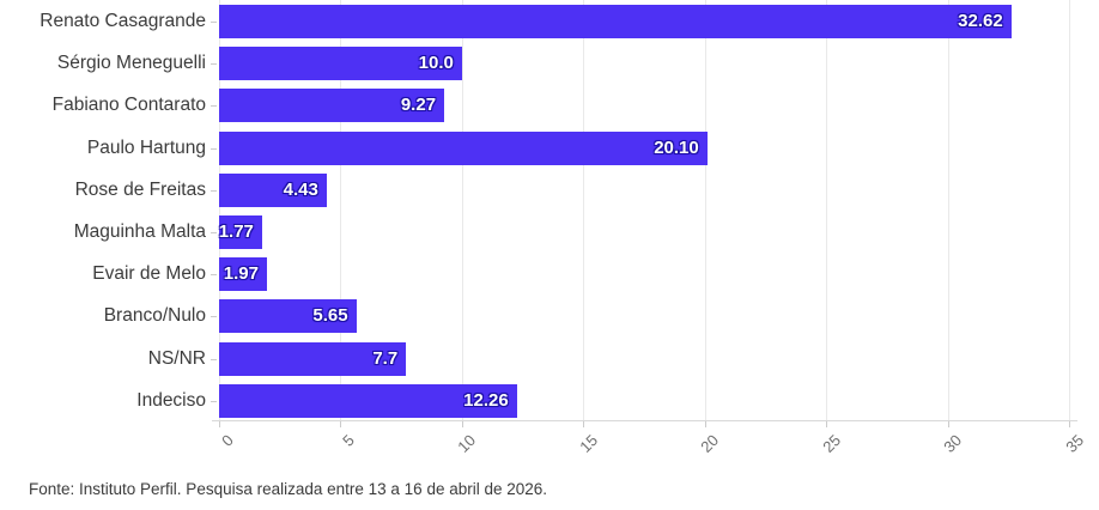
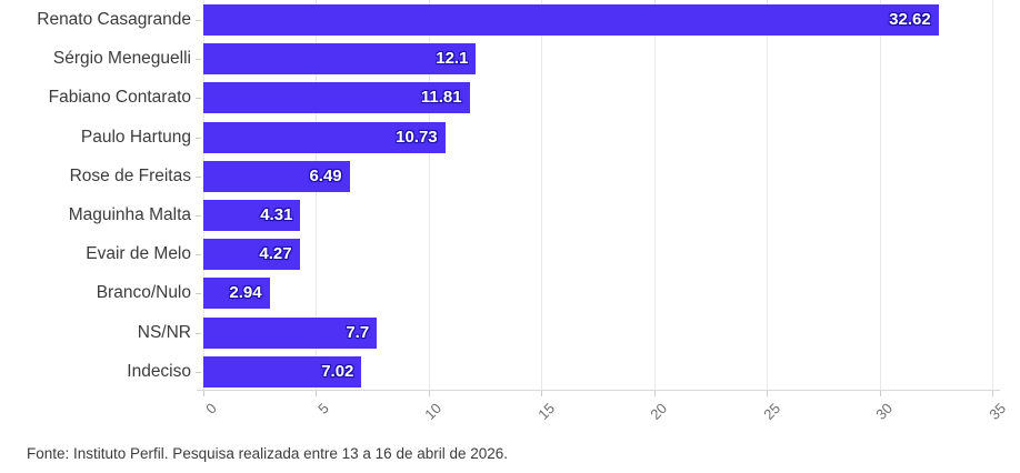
Sérgio Meneguelli: 10.0 -> 12.1
Fabiano Contarato: 9.27 -> 11.81
Paulo Hartung: 20.10 -> 10.73
Rose de Freitas: 4.43 -> 6.49
Maguinha Malta: 1.77 -> 4.31
Evair de Melo: 1.97 -> 4.27
Branco/Nulo: 5.65 -> 2.94
Indeciso: 12.26 -> 7.02
